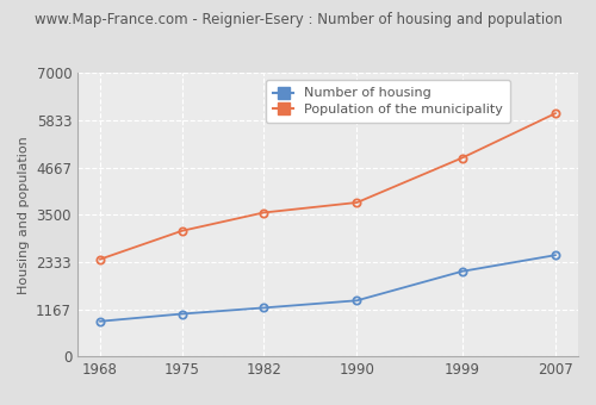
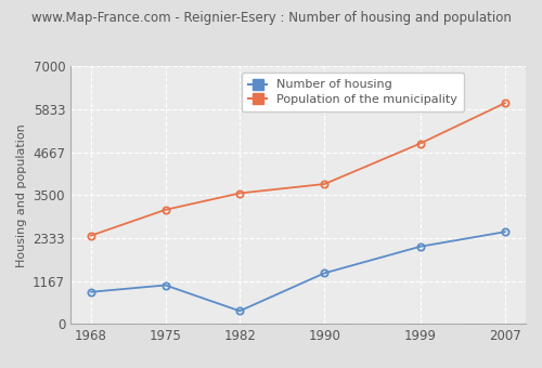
Number of housing/1982: 1200 -> 350
